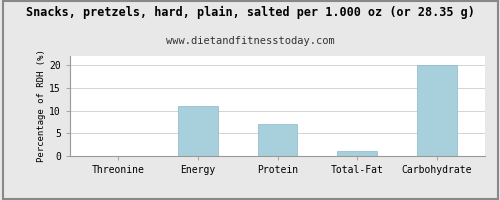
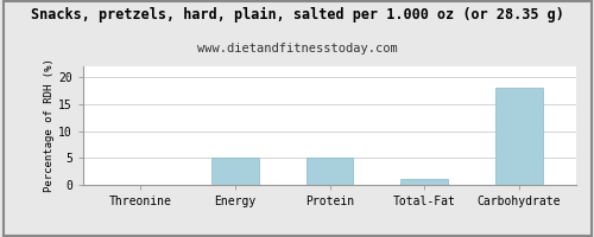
Energy: 11 -> 5
Protein: 7 -> 5
Carbohydrate: 20 -> 18
